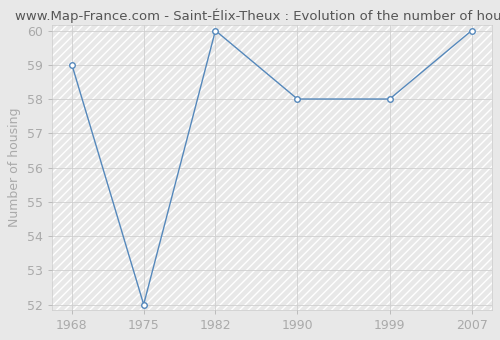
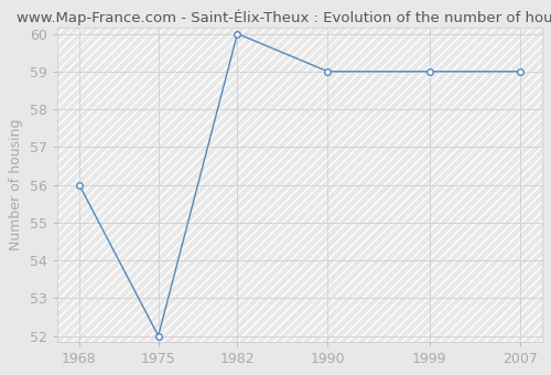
1968: 59 -> 56
1990: 58 -> 59
1999: 58 -> 59
2007: 60 -> 59
